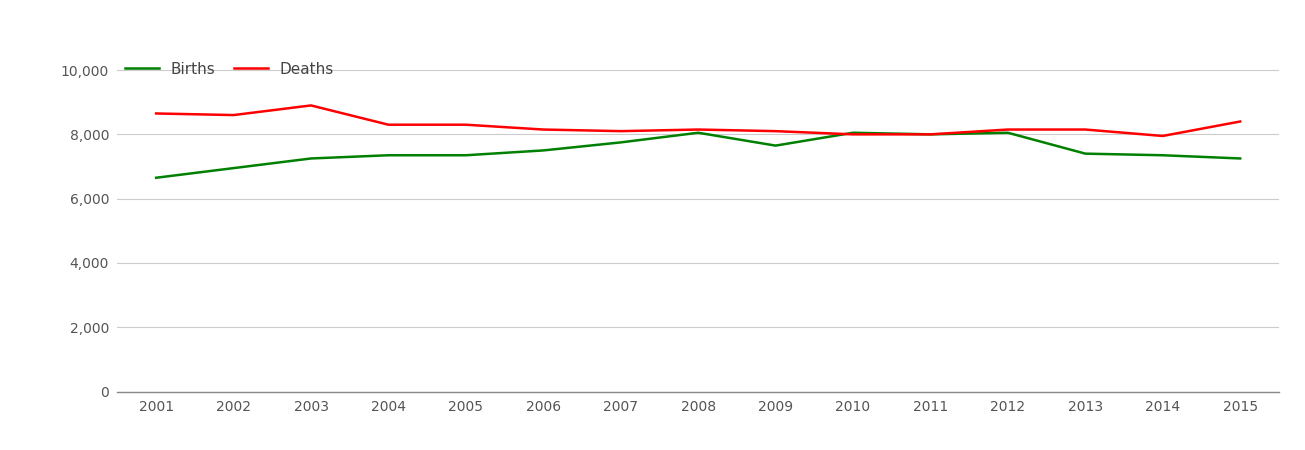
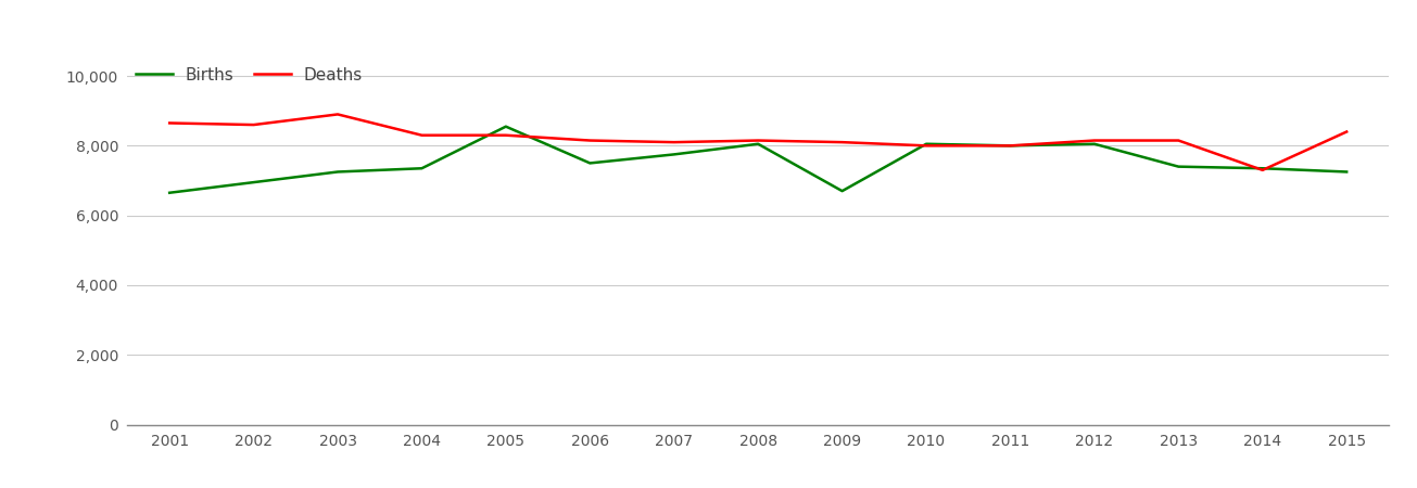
Births/2005: 7,350 -> 8,550
Births/2009: 7,650 -> 6,700
Deaths/2014: 7,950 -> 7,300
